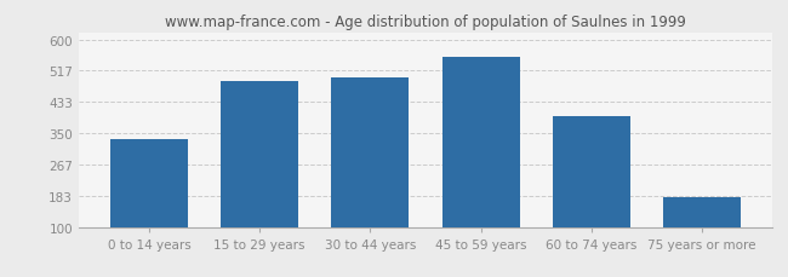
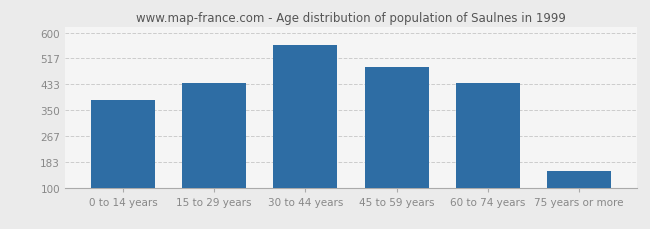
0 to 14 years: 335 -> 383
15 to 29 years: 490 -> 438
30 to 44 years: 500 -> 560
45 to 59 years: 555 -> 488
60 to 74 years: 395 -> 438
75 years or more: 180 -> 153
